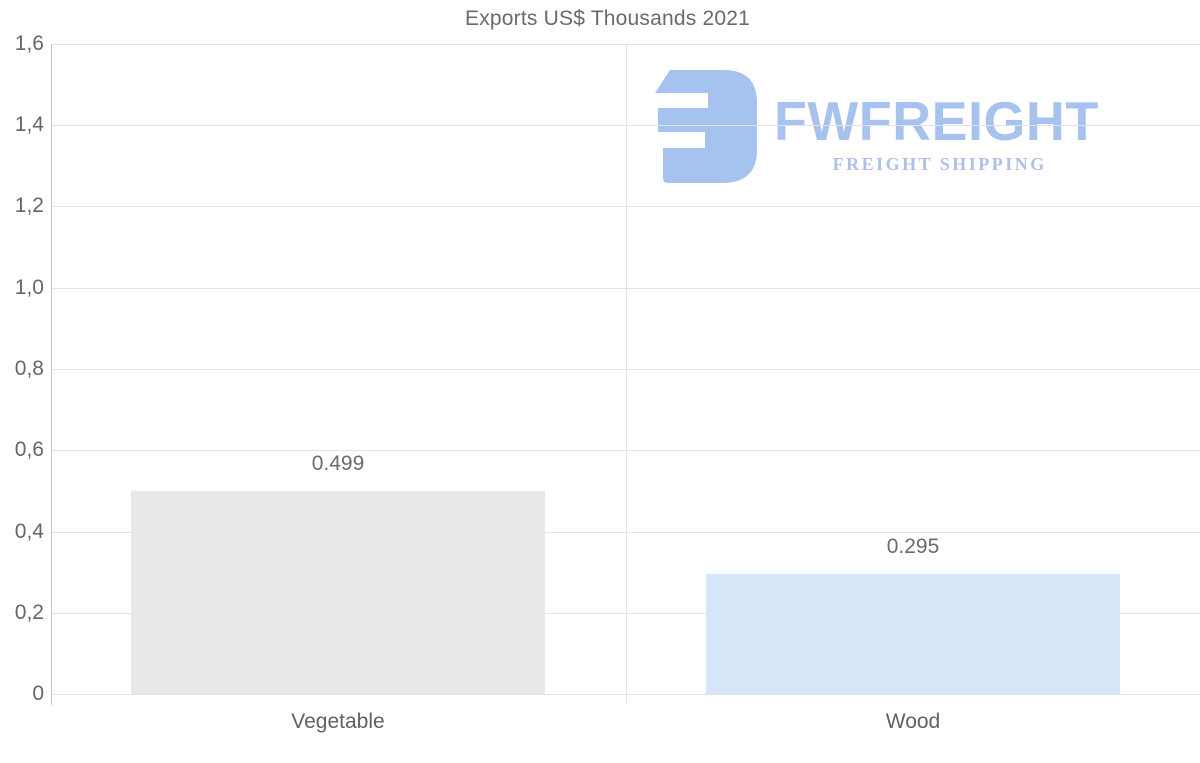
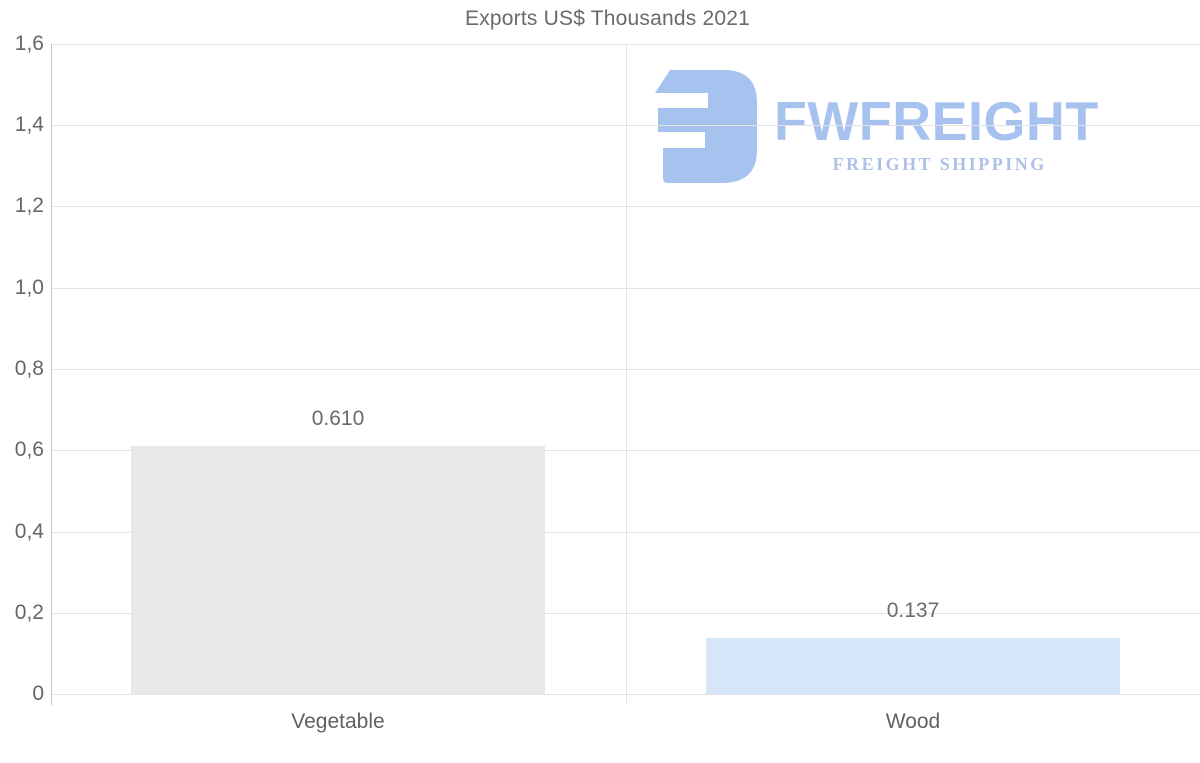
Vegetable: 0.499 -> 0.610
Wood: 0.295 -> 0.137
